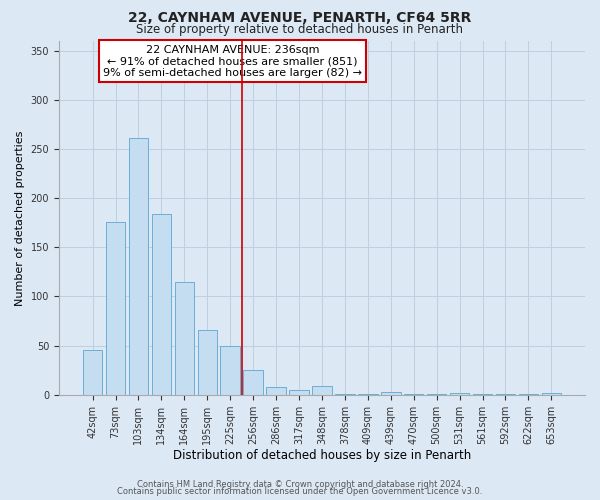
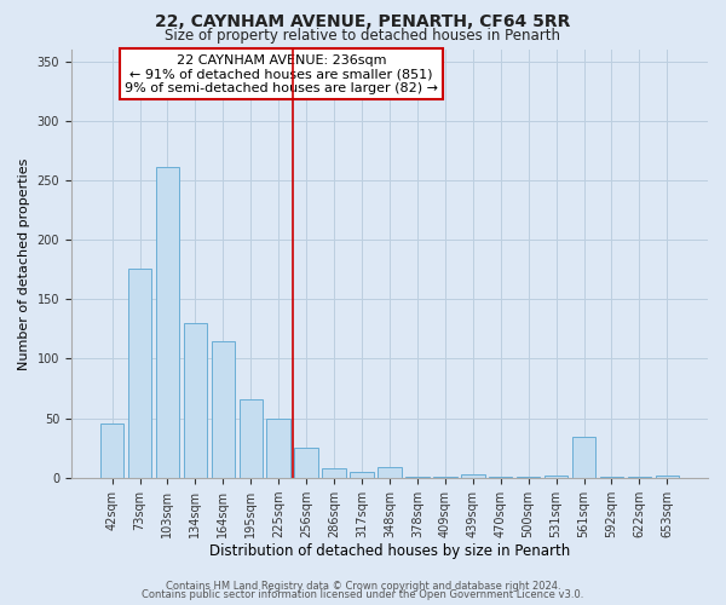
134sqm: 184 -> 130
561sqm: 1 -> 34
